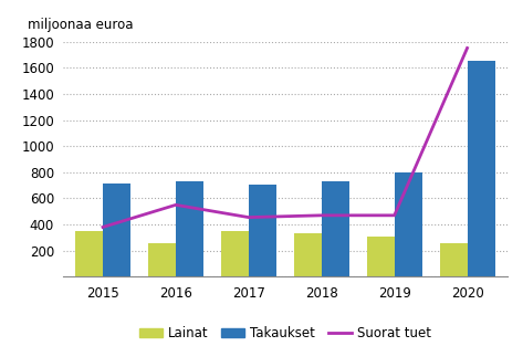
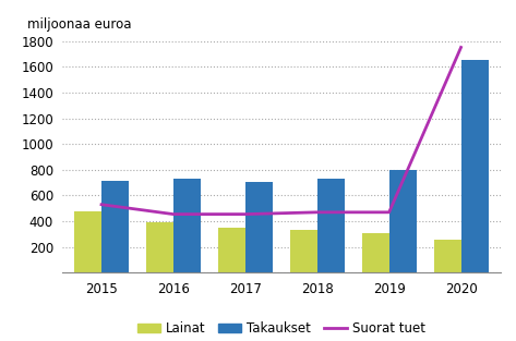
Lainat/2015: 350 -> 480
Suorat tuet/2015: 380 -> 530
Lainat/2016: 260 -> 390
Suorat tuet/2016: 550 -> 460
